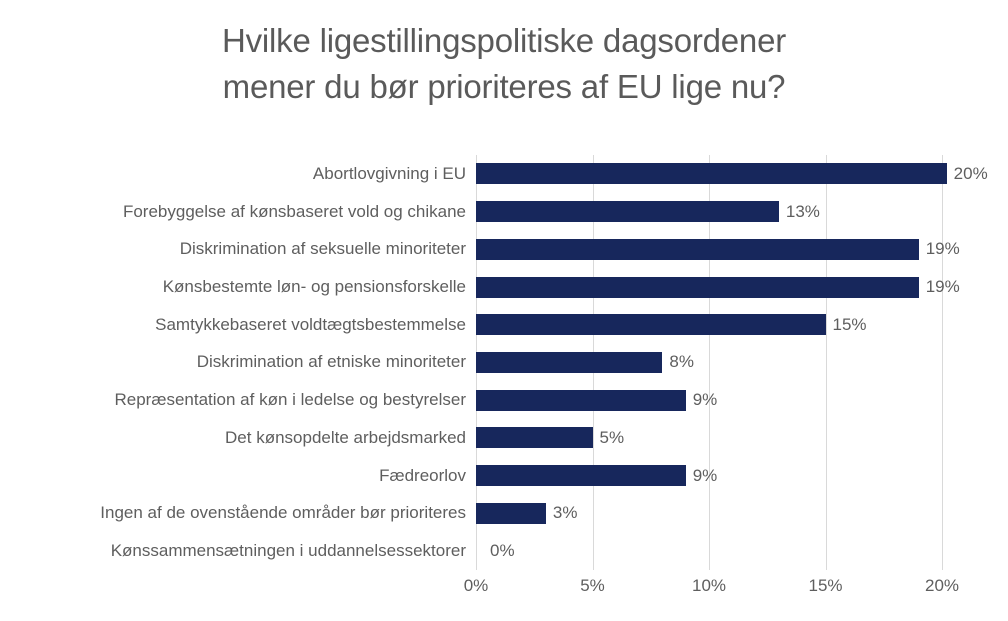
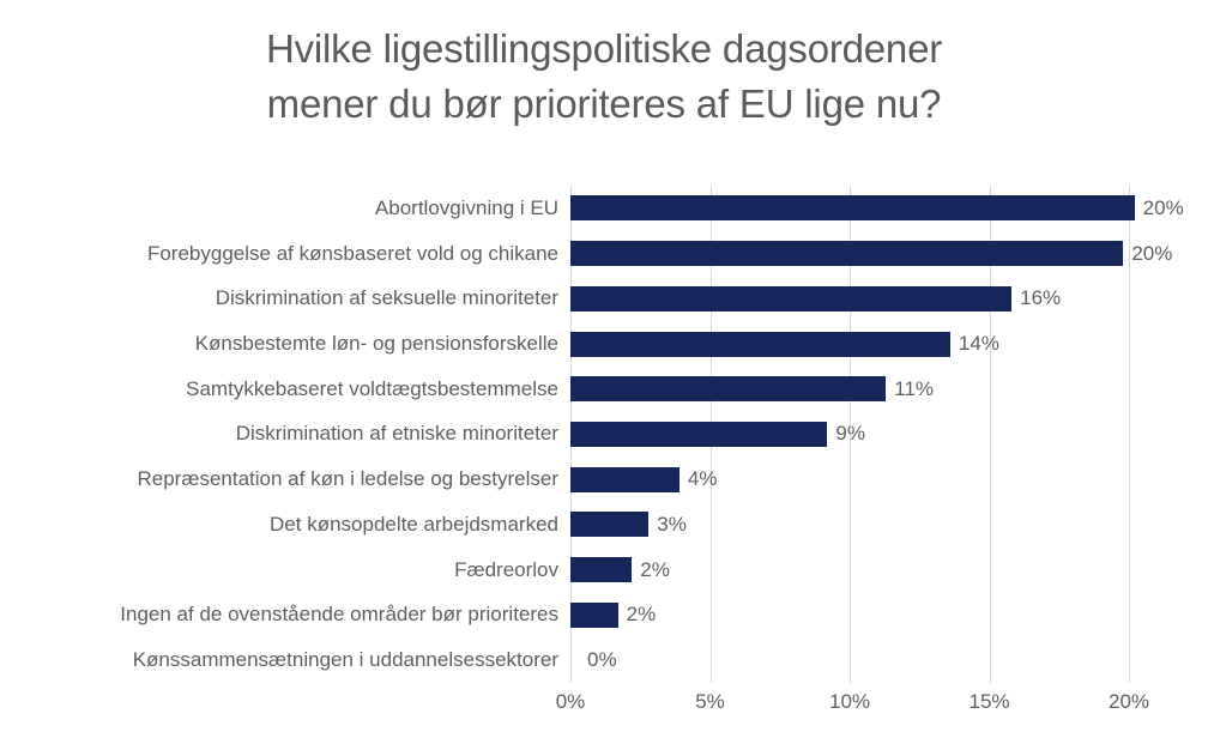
Forebyggelse af kønsbaseret vold og chikane: 13% -> 20%
Diskrimination af seksuelle minoriteter: 19% -> 16%
Kønsbestemte løn- og pensionsforskelle: 19% -> 14%
Samtykkebaseret voldtægtsbestemmelse: 15% -> 11%
Diskrimination af etniske minoriteter: 8% -> 9%
Repræsentation af køn i ledelse og bestyrelser: 9% -> 4%
Det kønsopdelte arbejdsmarked: 5% -> 3%
Fædreorlov: 9% -> 2%
Ingen af de ovenstående områder bør prioriteres: 3% -> 2%
